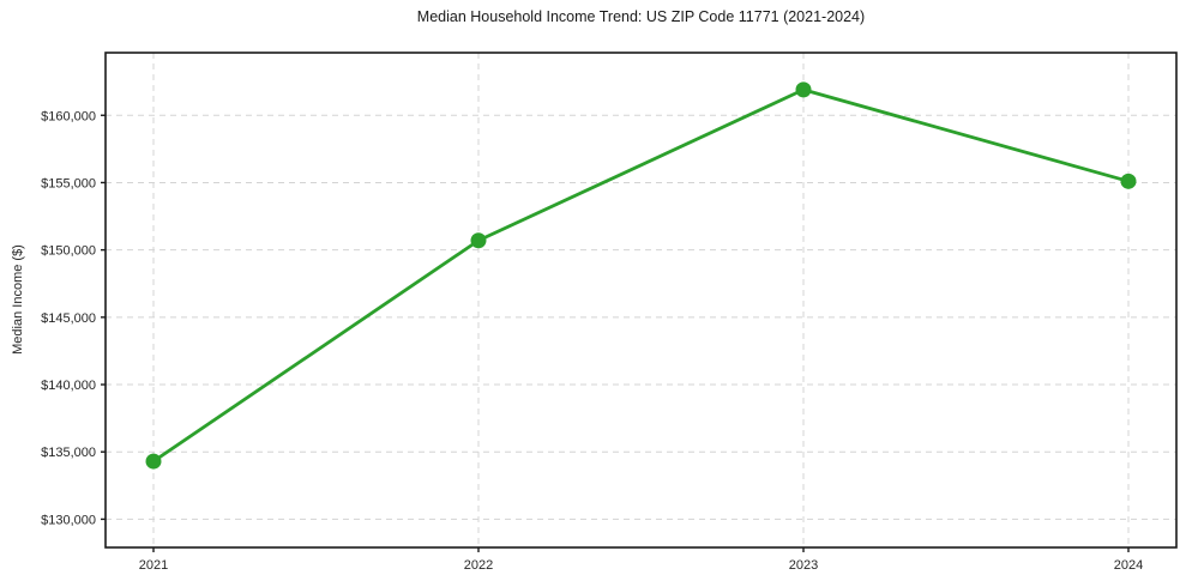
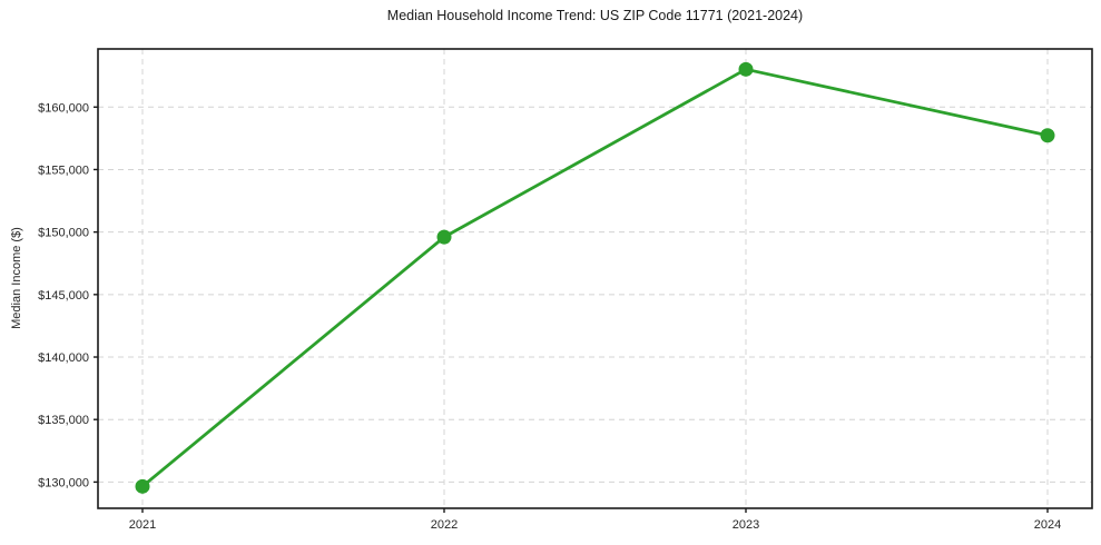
2021: $134300 -> $129600
2022: $150700 -> $149600
2023: $161900 -> $163000
2024: $155100 -> $157700
